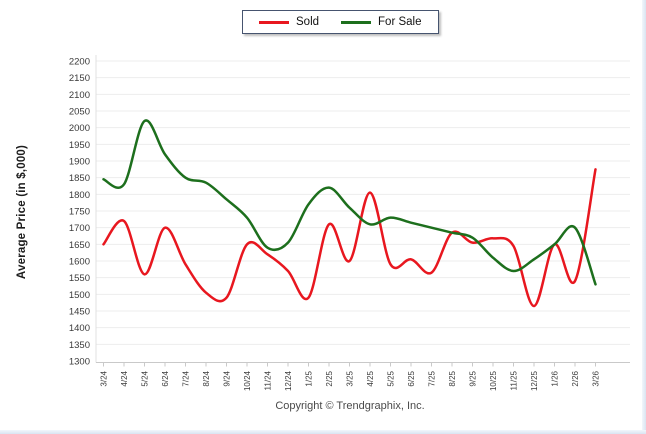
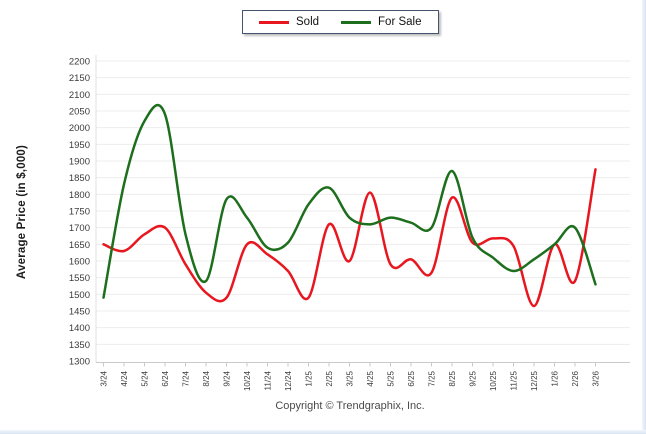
For Sale/3/24: 1840 -> 1490
Sold/4/24: 1720 -> 1630
Sold/5/24: 1560 -> 1680
For Sale/6/24: 1920 -> 2040
For Sale/7/24: 1850 -> 1680
For Sale/8/24: 1840 -> 1540
For Sale/3/25: 1760 -> 1730
Sold/8/25: 1680 -> 1790
For Sale/8/25: 1680 -> 1870
